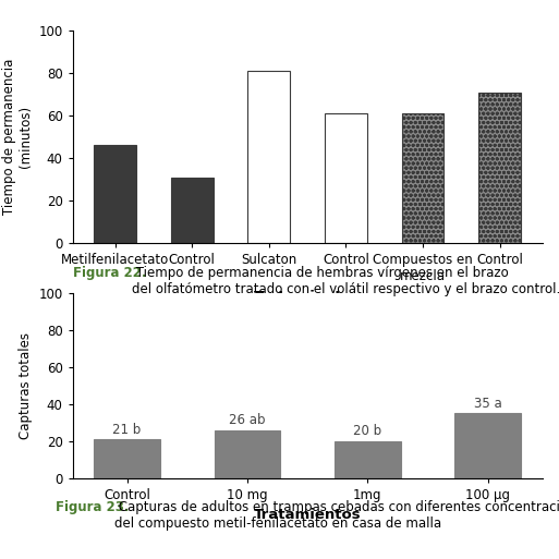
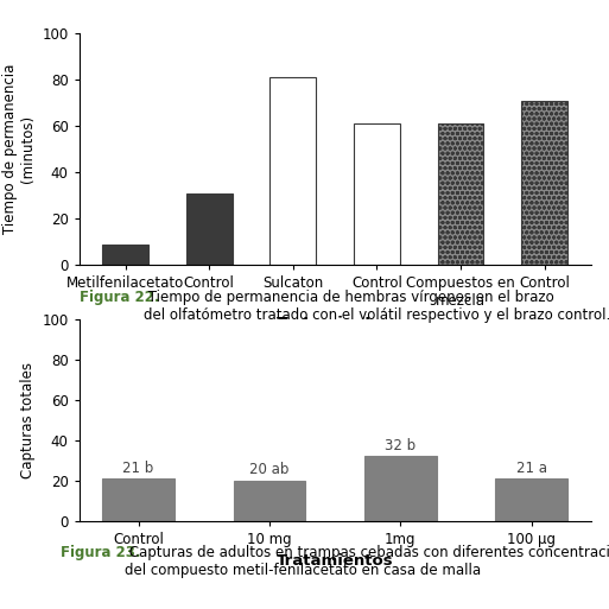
Metilfenilacetato: 46 -> 9
10 mg: 26 -> 20
1mg: 20 -> 32
100 μg: 35 -> 21
